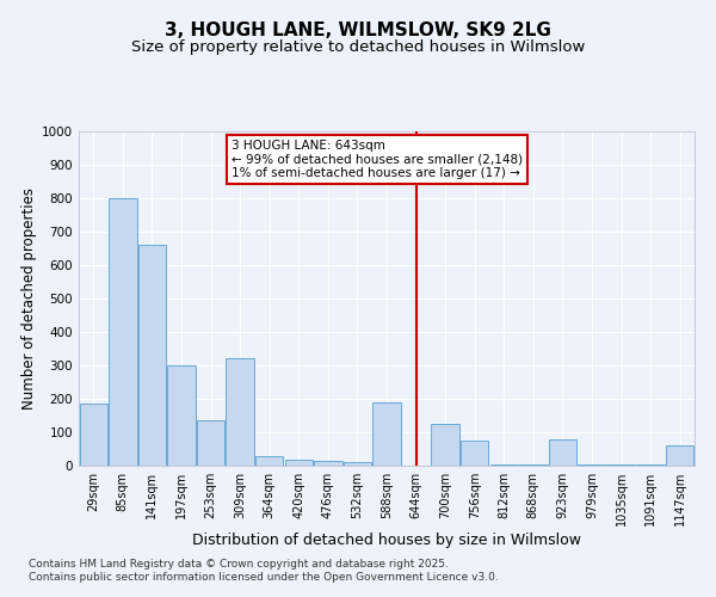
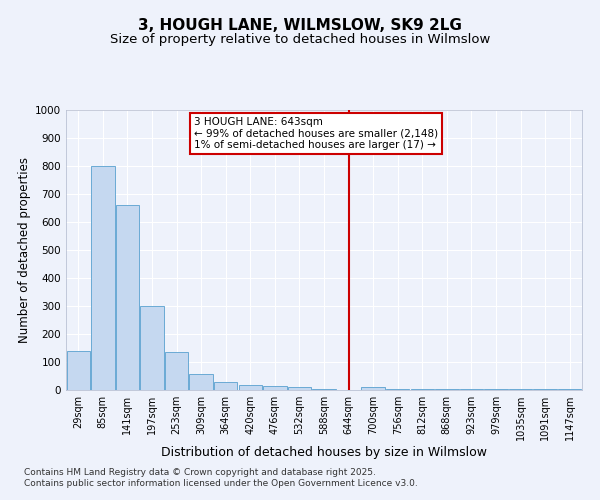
29sqm: 185 -> 140
309sqm: 320 -> 57
588sqm: 190 -> 5
700sqm: 125 -> 10
756sqm: 75 -> 5
923sqm: 80 -> 2
1147sqm: 60 -> 2
